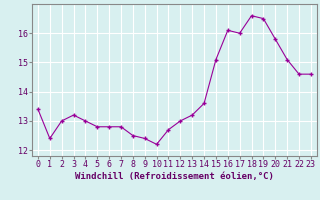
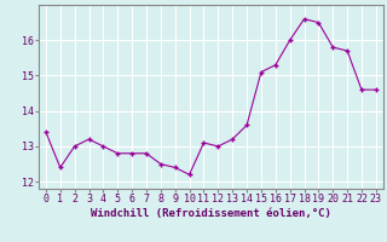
11: 12.7 -> 13.1
16: 16.1 -> 15.3
21: 15.1 -> 15.7
